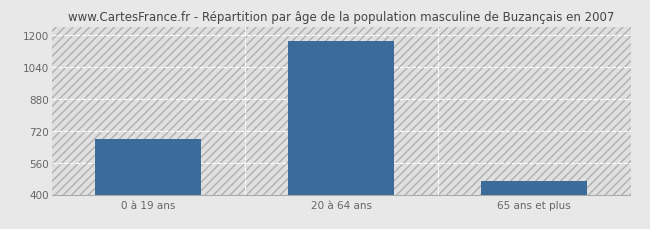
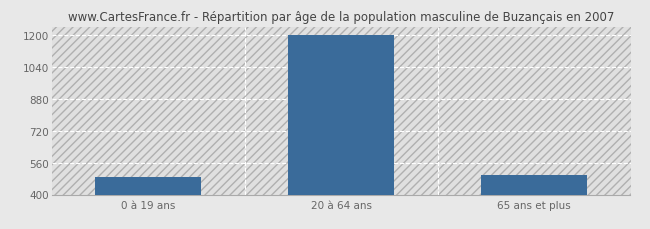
0 à 19 ans: 680 -> 490
20 à 64 ans: 1170 -> 1200
65 ans et plus: 470 -> 500
